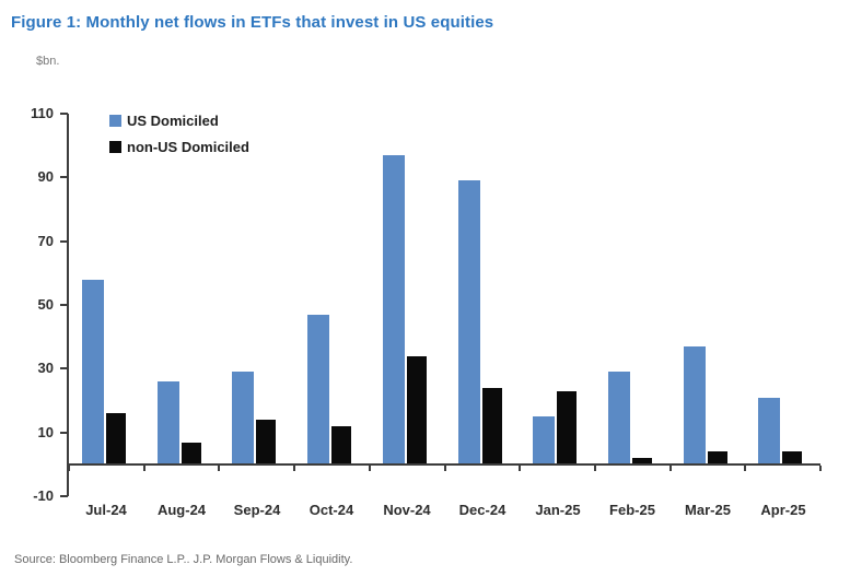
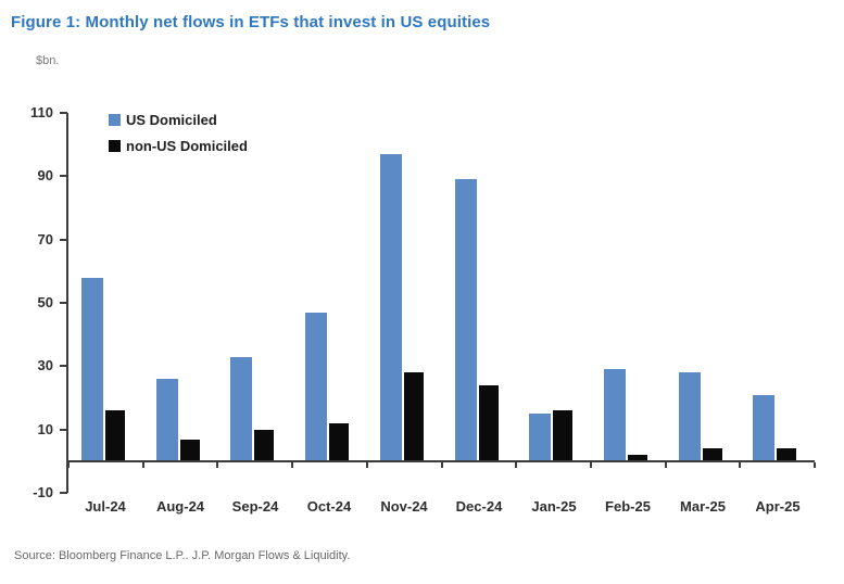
US Domiciled/Sep-24: 29 -> 33
non-US Domiciled/Sep-24: 14 -> 10
non-US Domiciled/Nov-24: 34 -> 28
non-US Domiciled/Jan-25: 23 -> 16
US Domiciled/Mar-25: 37 -> 28
